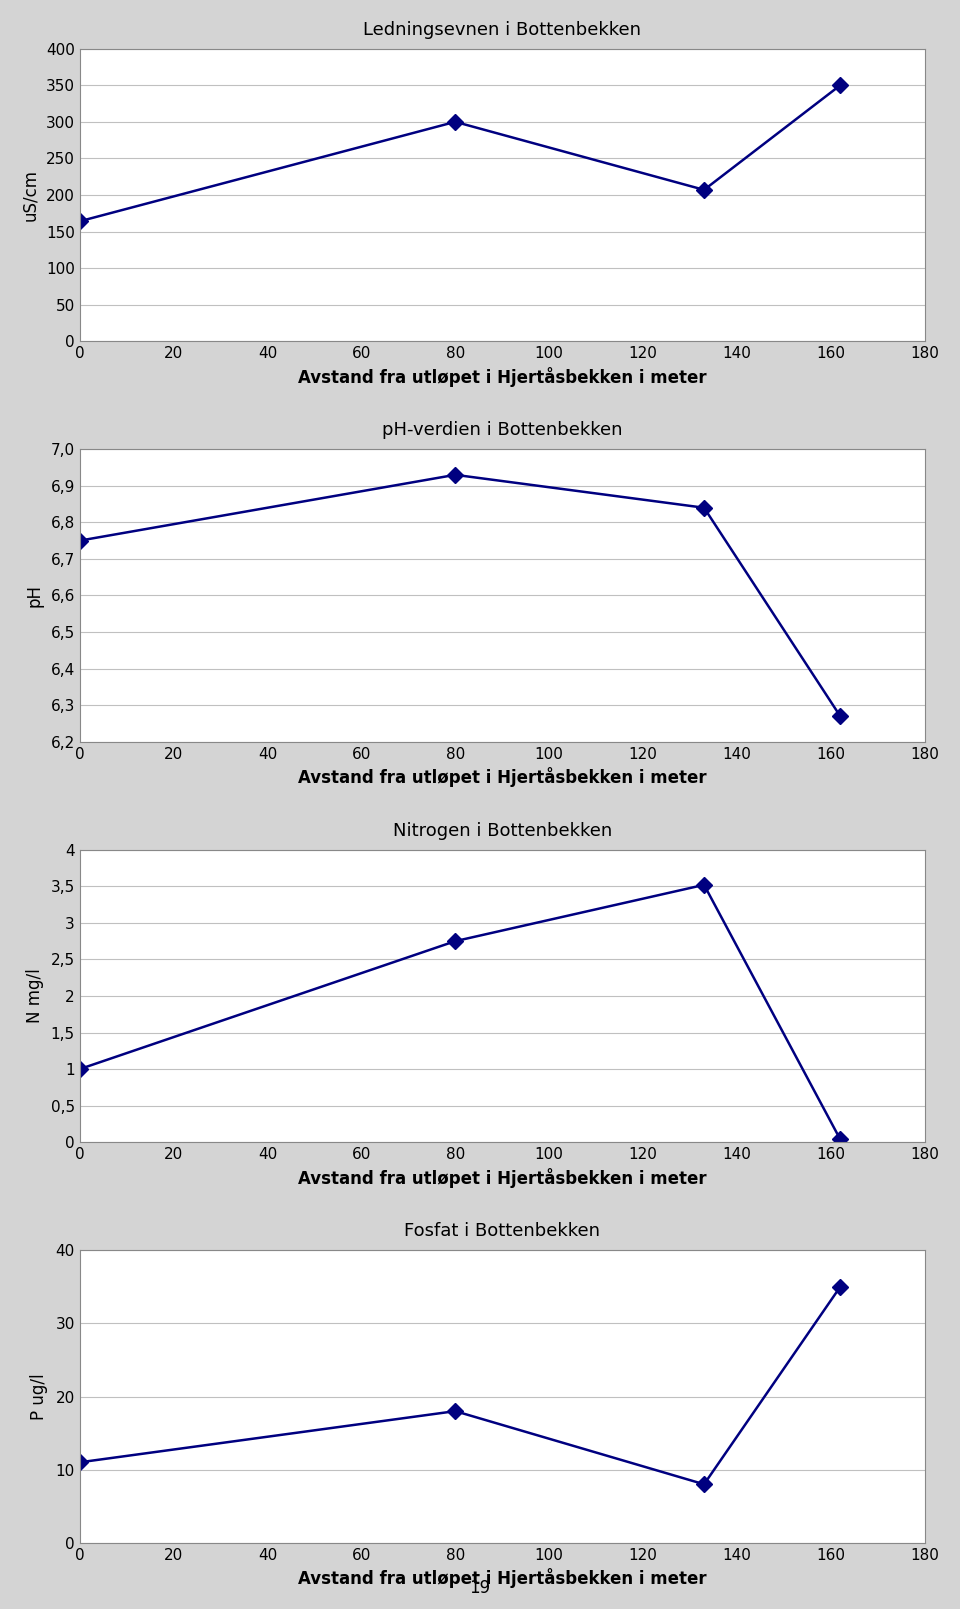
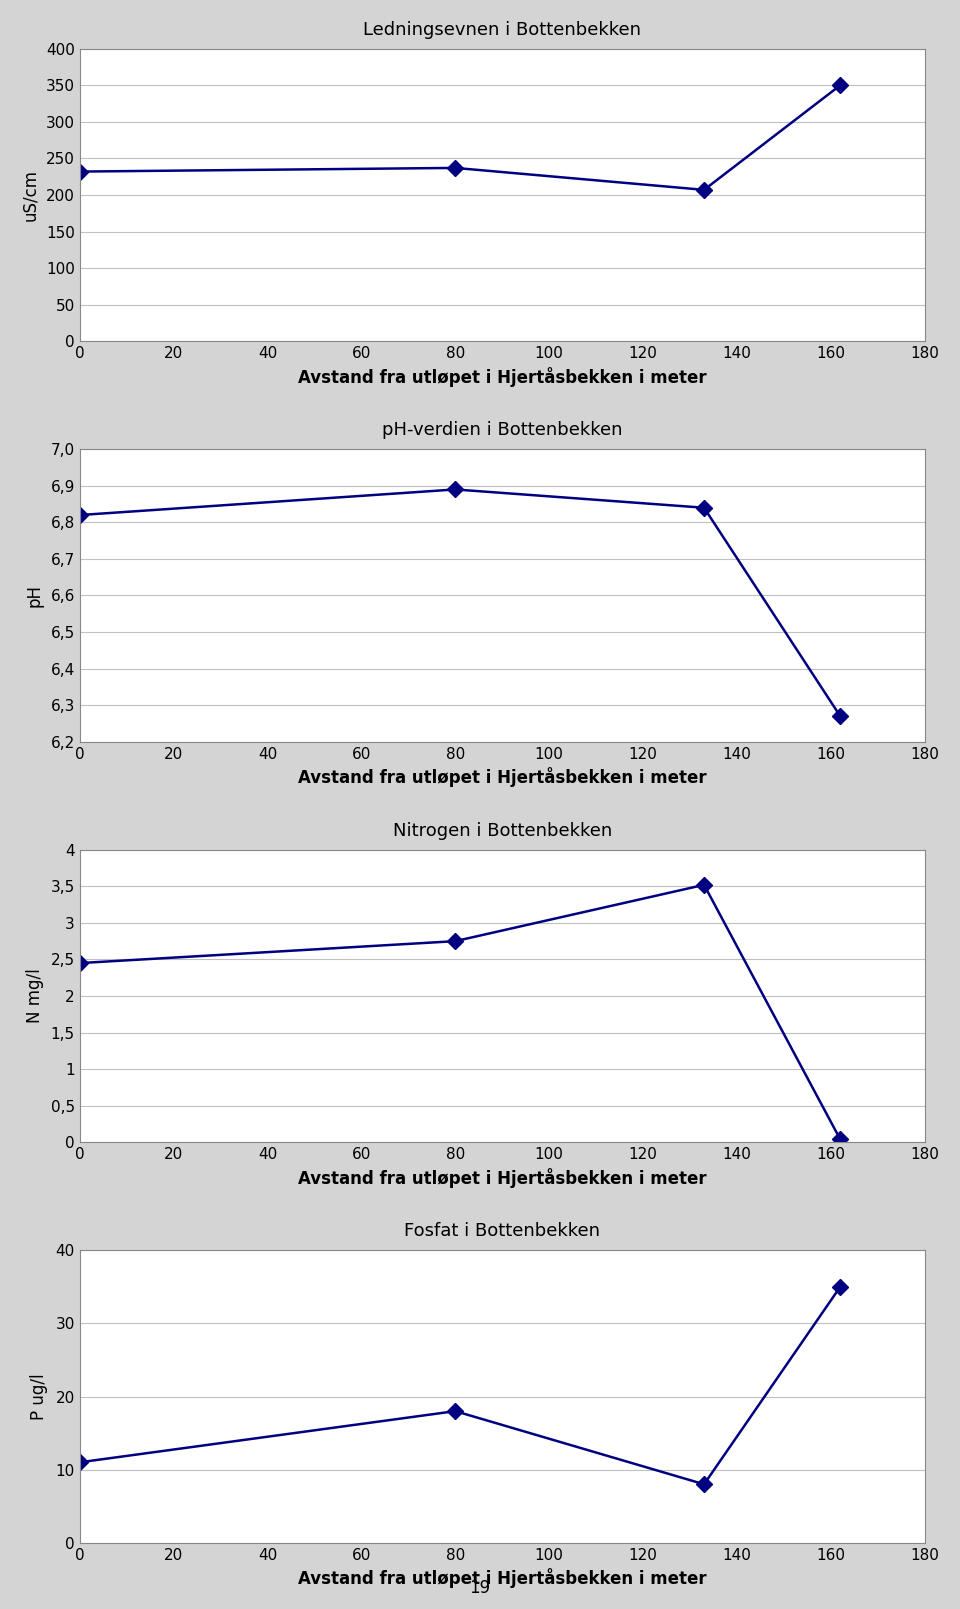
Ledningsevnen i Bottenbekken/0: 164 -> 232
Ledningsevnen i Bottenbekken/80: 300 -> 237
pH-verdien i Bottenbekken/0: 6,75 -> 6,82
pH-verdien i Bottenbekken/80: 6,93 -> 6,89
Nitrogen i Bottenbekken/0: 1,00 -> 2,45
